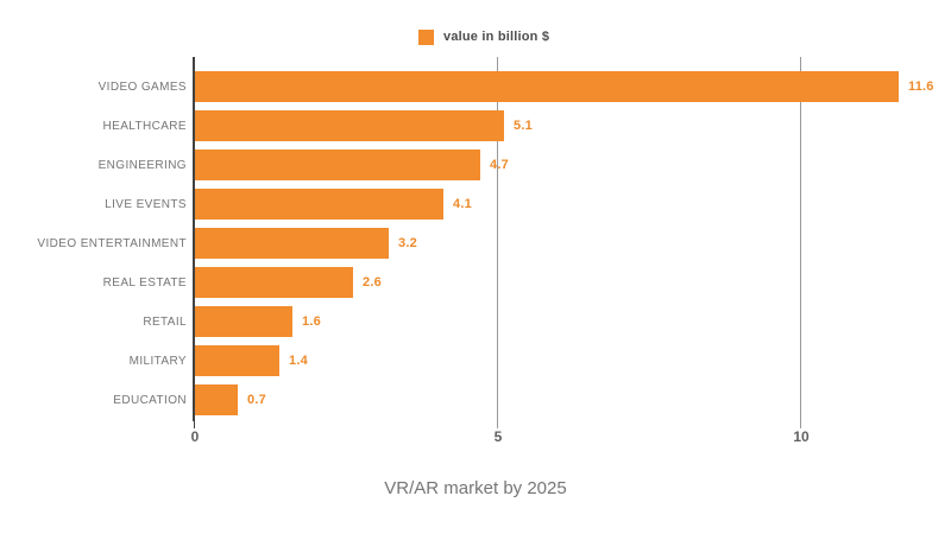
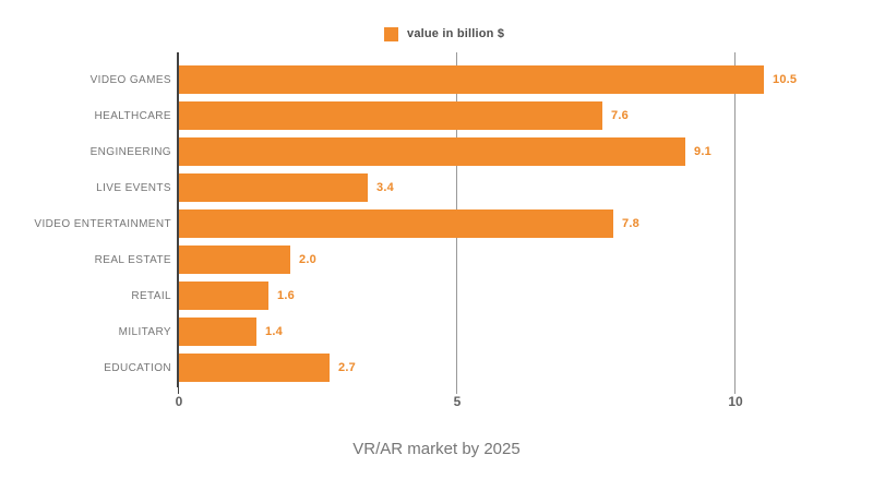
VIDEO GAMES: 11.6 -> 10.5
HEALTHCARE: 5.1 -> 7.6
ENGINEERING: 4.7 -> 9.1
LIVE EVENTS: 4.1 -> 3.4
VIDEO ENTERTAINMENT: 3.2 -> 7.8
REAL ESTATE: 2.6 -> 2.0
EDUCATION: 0.7 -> 2.7
